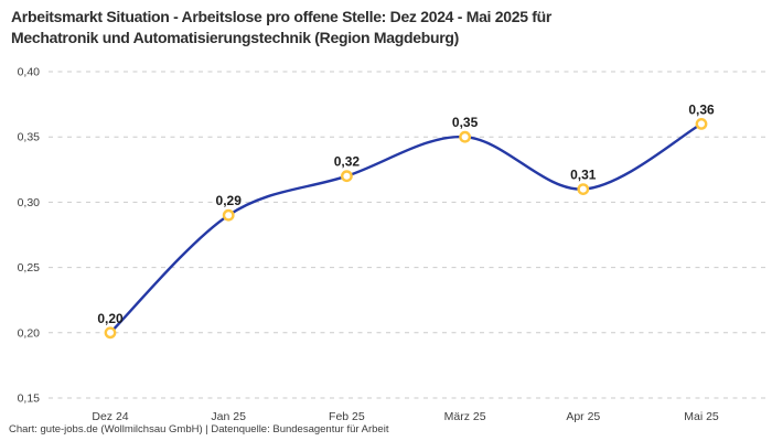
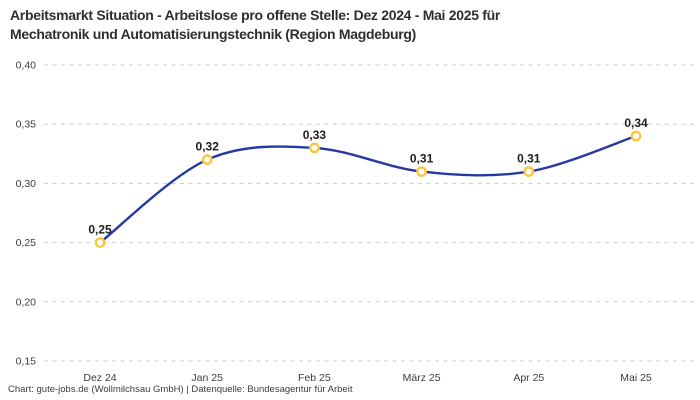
Dez 24: 0,20 -> 0,25
Jan 25: 0,29 -> 0,32
Feb 25: 0,32 -> 0,33
März 25: 0,35 -> 0,31
Mai 25: 0,36 -> 0,34
